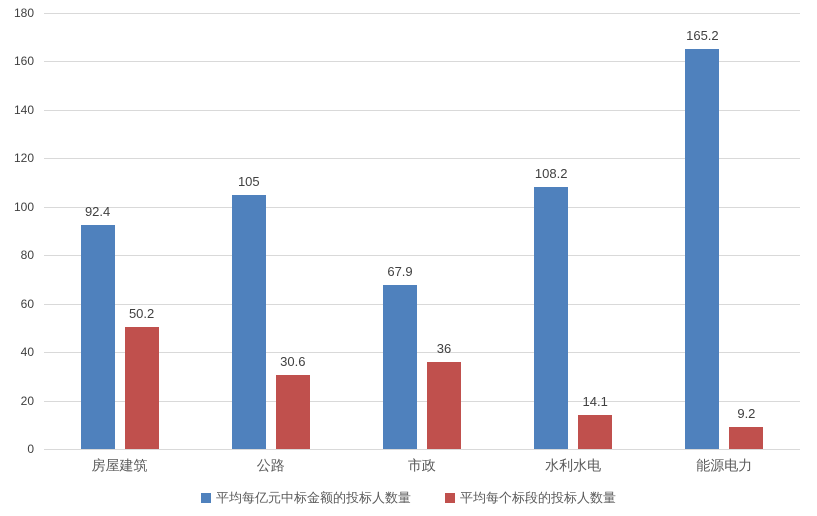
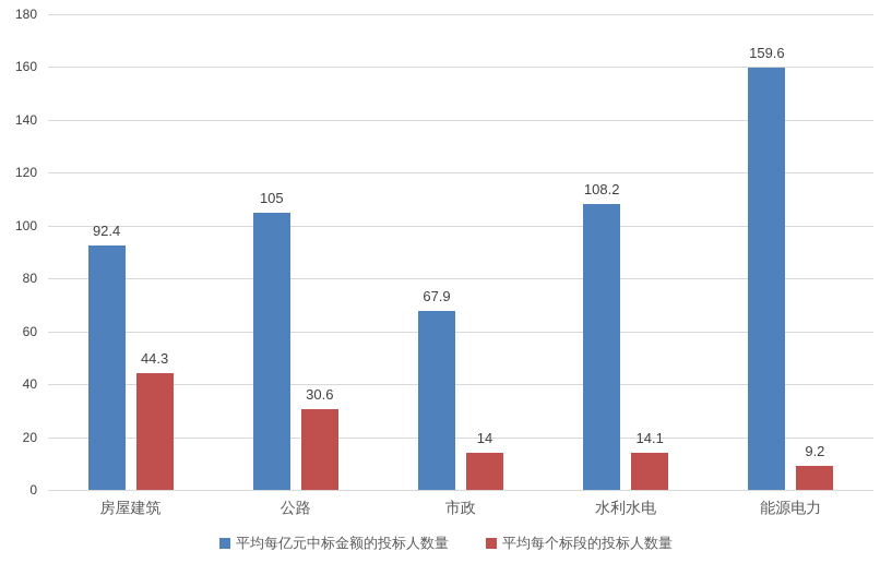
平均每个标段的投标人数量/房屋建筑: 50.2 -> 44.3
平均每个标段的投标人数量/市政: 36 -> 14
平均每亿元中标金额的投标人数量/能源电力: 165.2 -> 159.6
